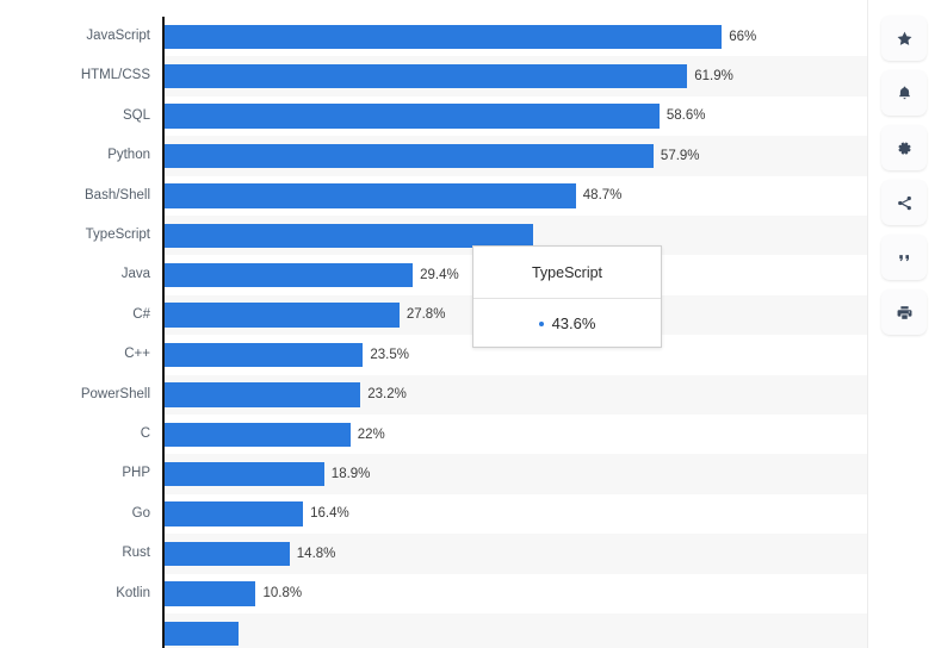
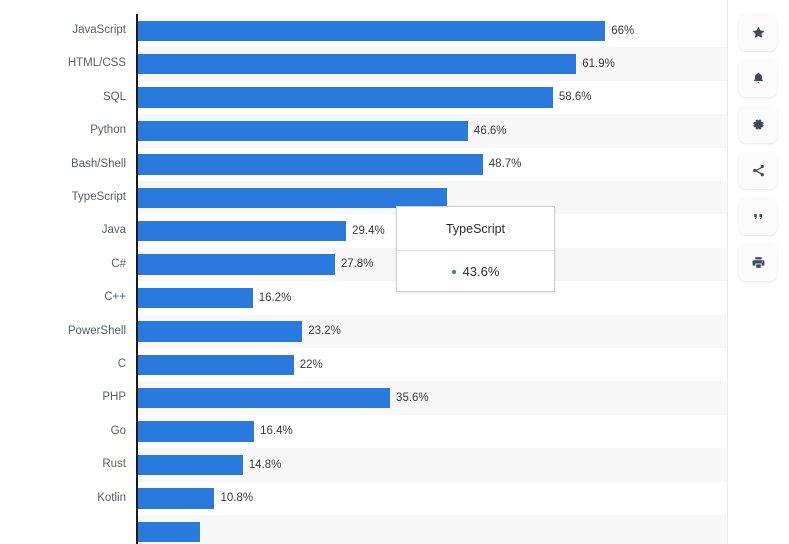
Python: 57.9% -> 46.6%
C++: 23.5% -> 16.2%
PHP: 18.9% -> 35.6%
